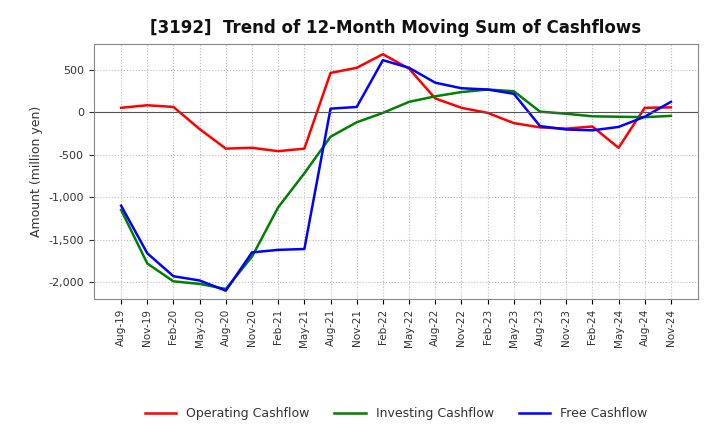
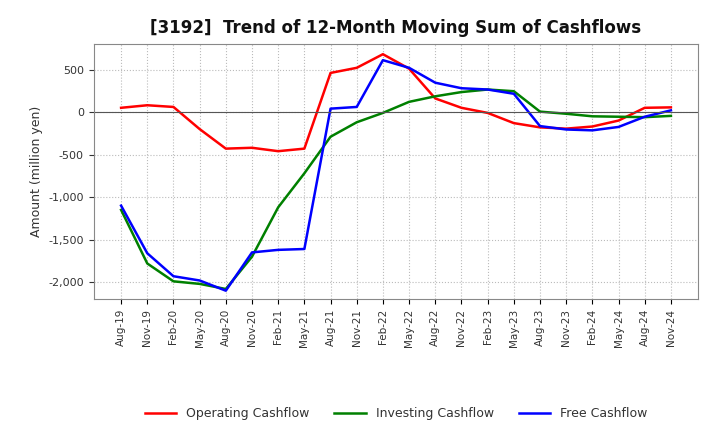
Operating Cashflow/May-24: -420 -> -100
Free Cashflow/Nov-24: 120 -> 20
